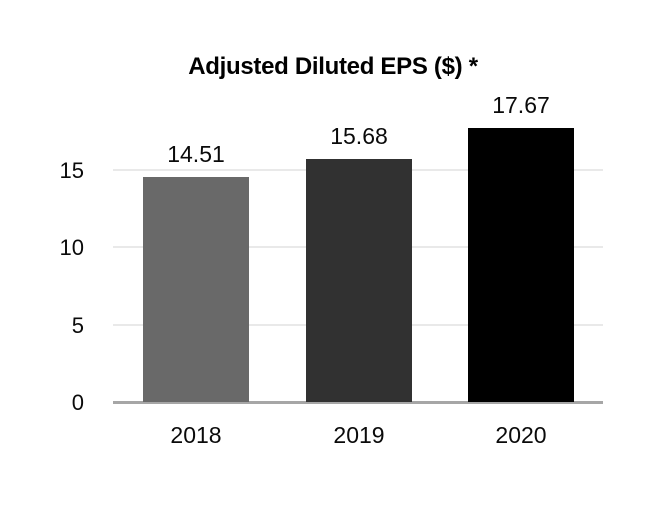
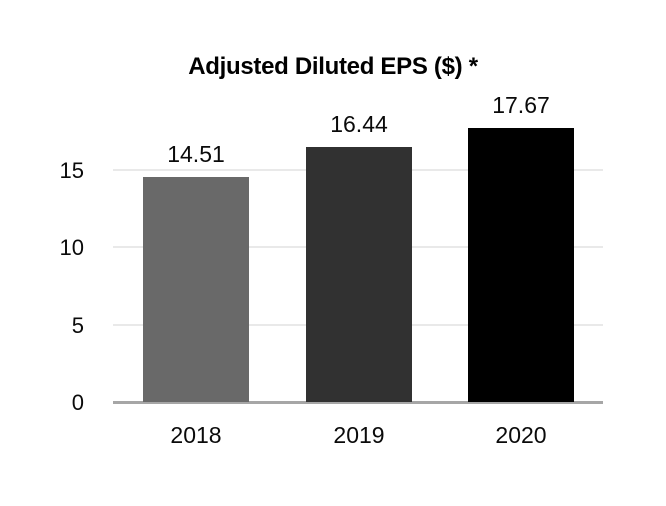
2019: 15.68 -> 16.44
